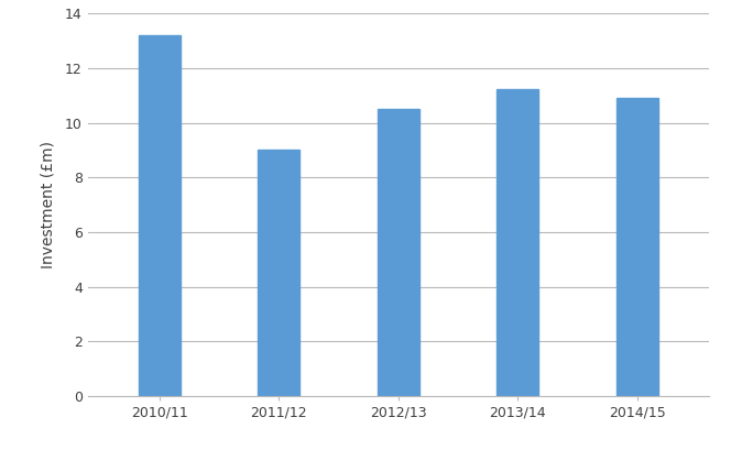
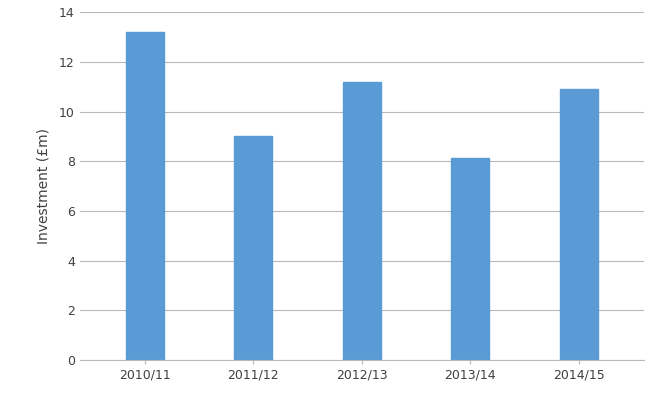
2012/13: 10.50 -> 11.20
2013/14: 11.25 -> 8.15
